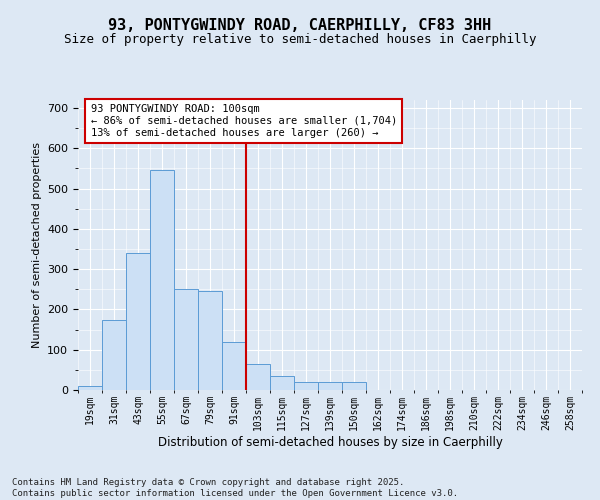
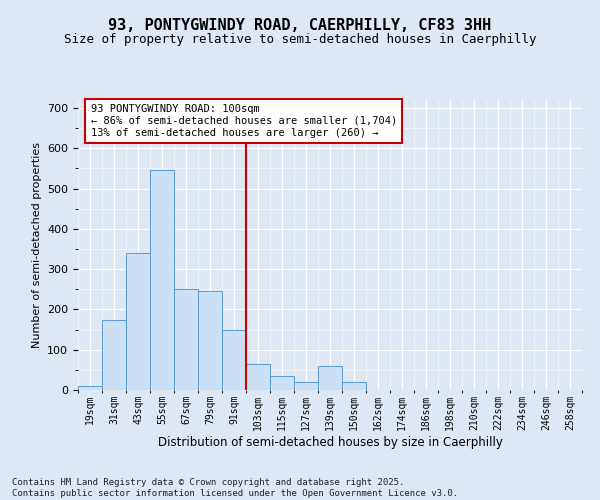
91sqm: 120 -> 150
139sqm: 20 -> 60
